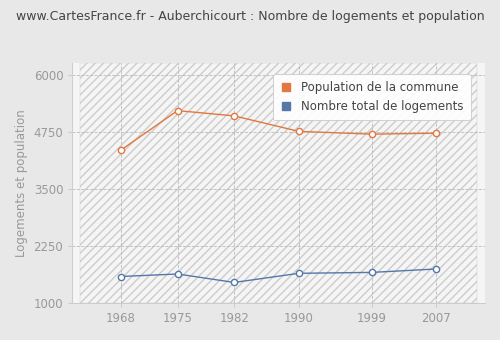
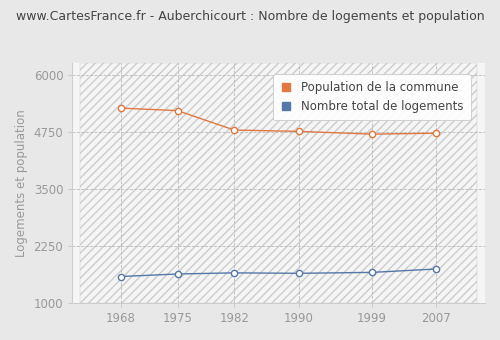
Population de la commune/1968: 4350 -> 5270
Nombre total de logements/1982: 1450 -> 1660
Population de la commune/1982: 5100 -> 4790
